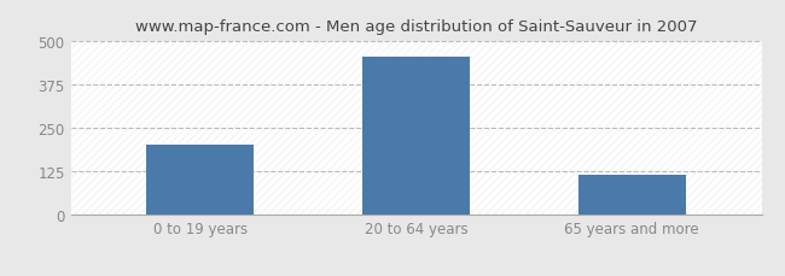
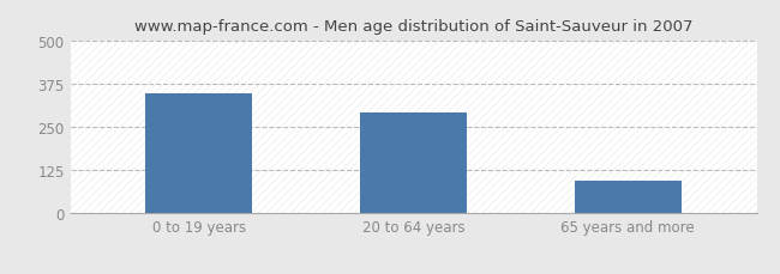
0 to 19 years: 200 -> 345
20 to 64 years: 455 -> 290
65 years and more: 115 -> 95
